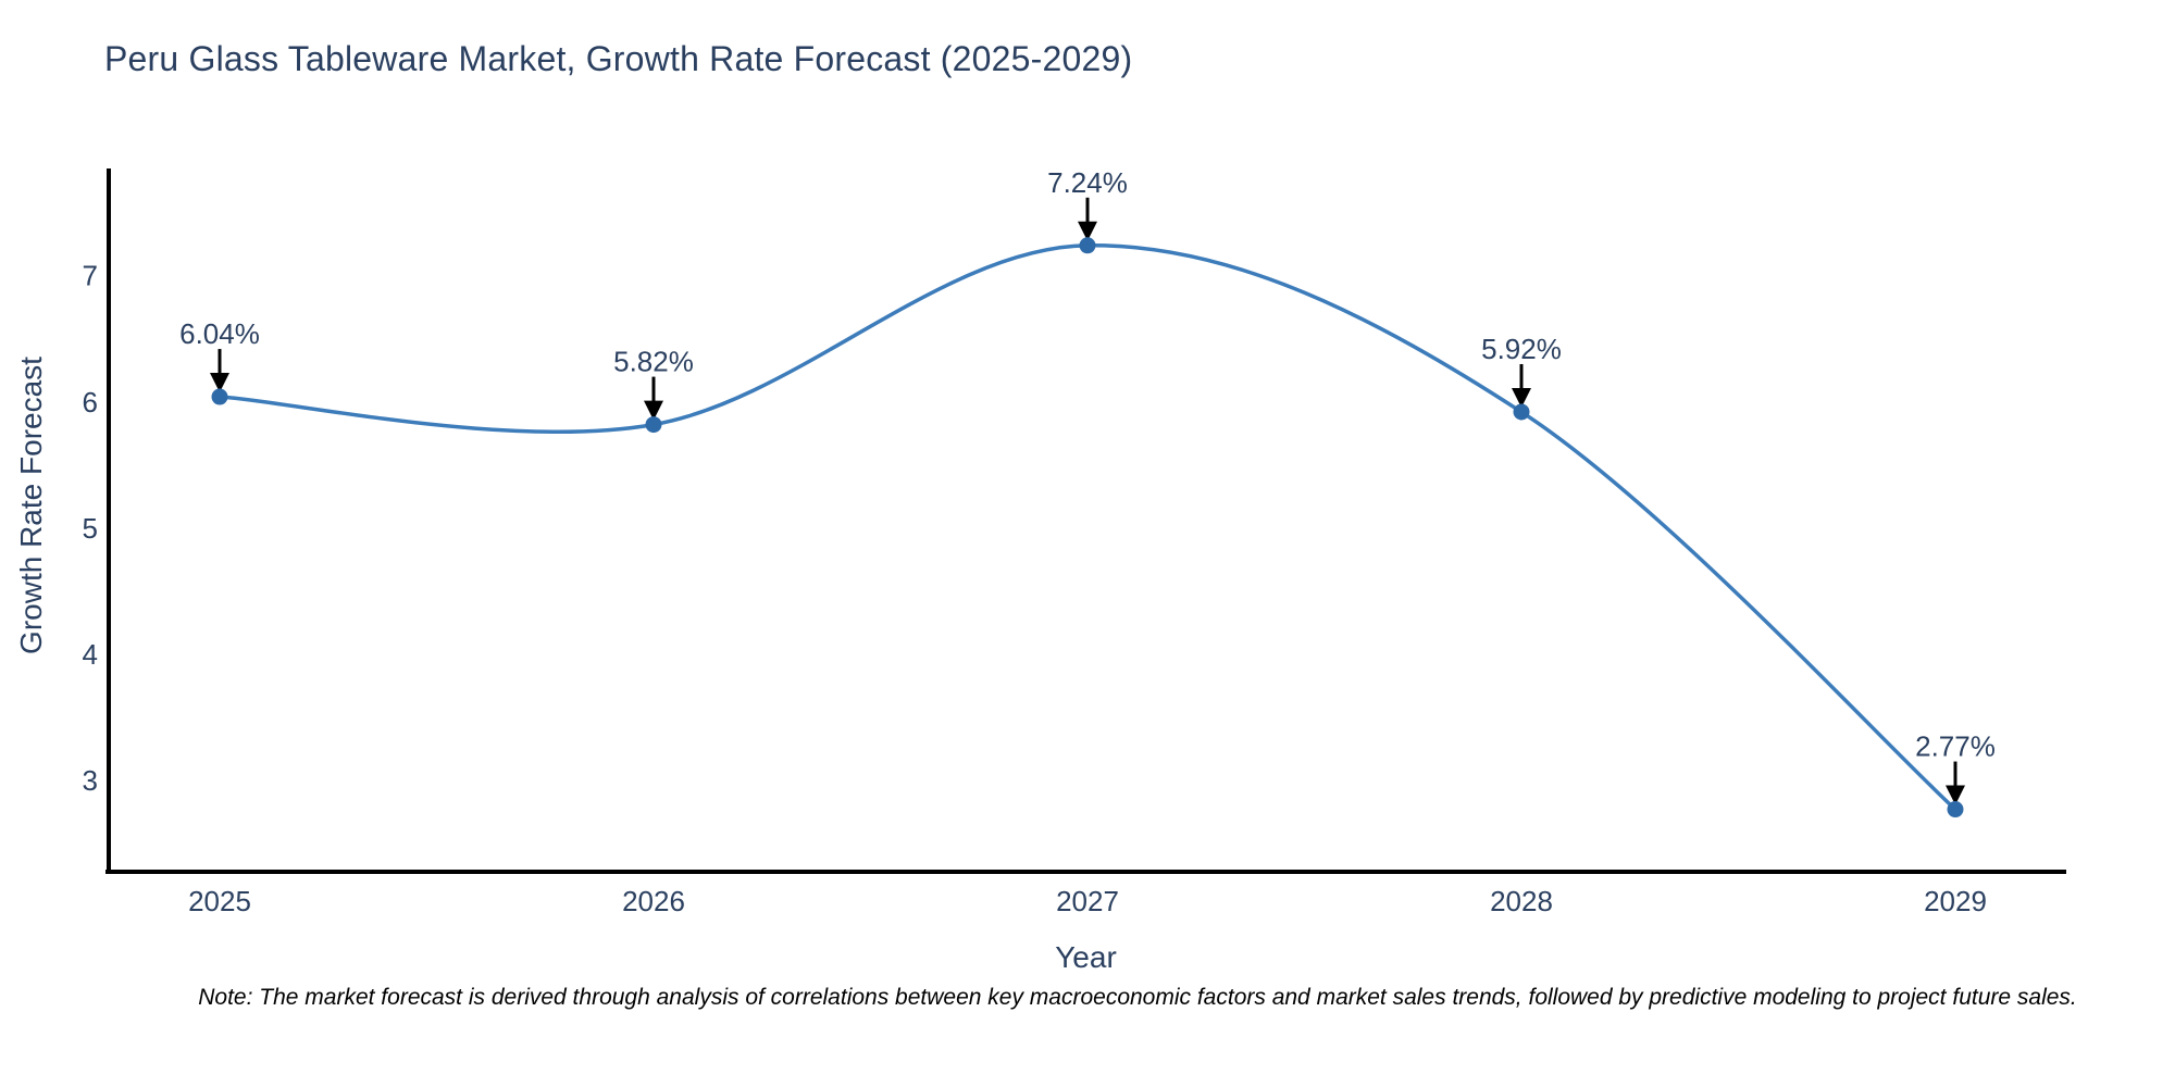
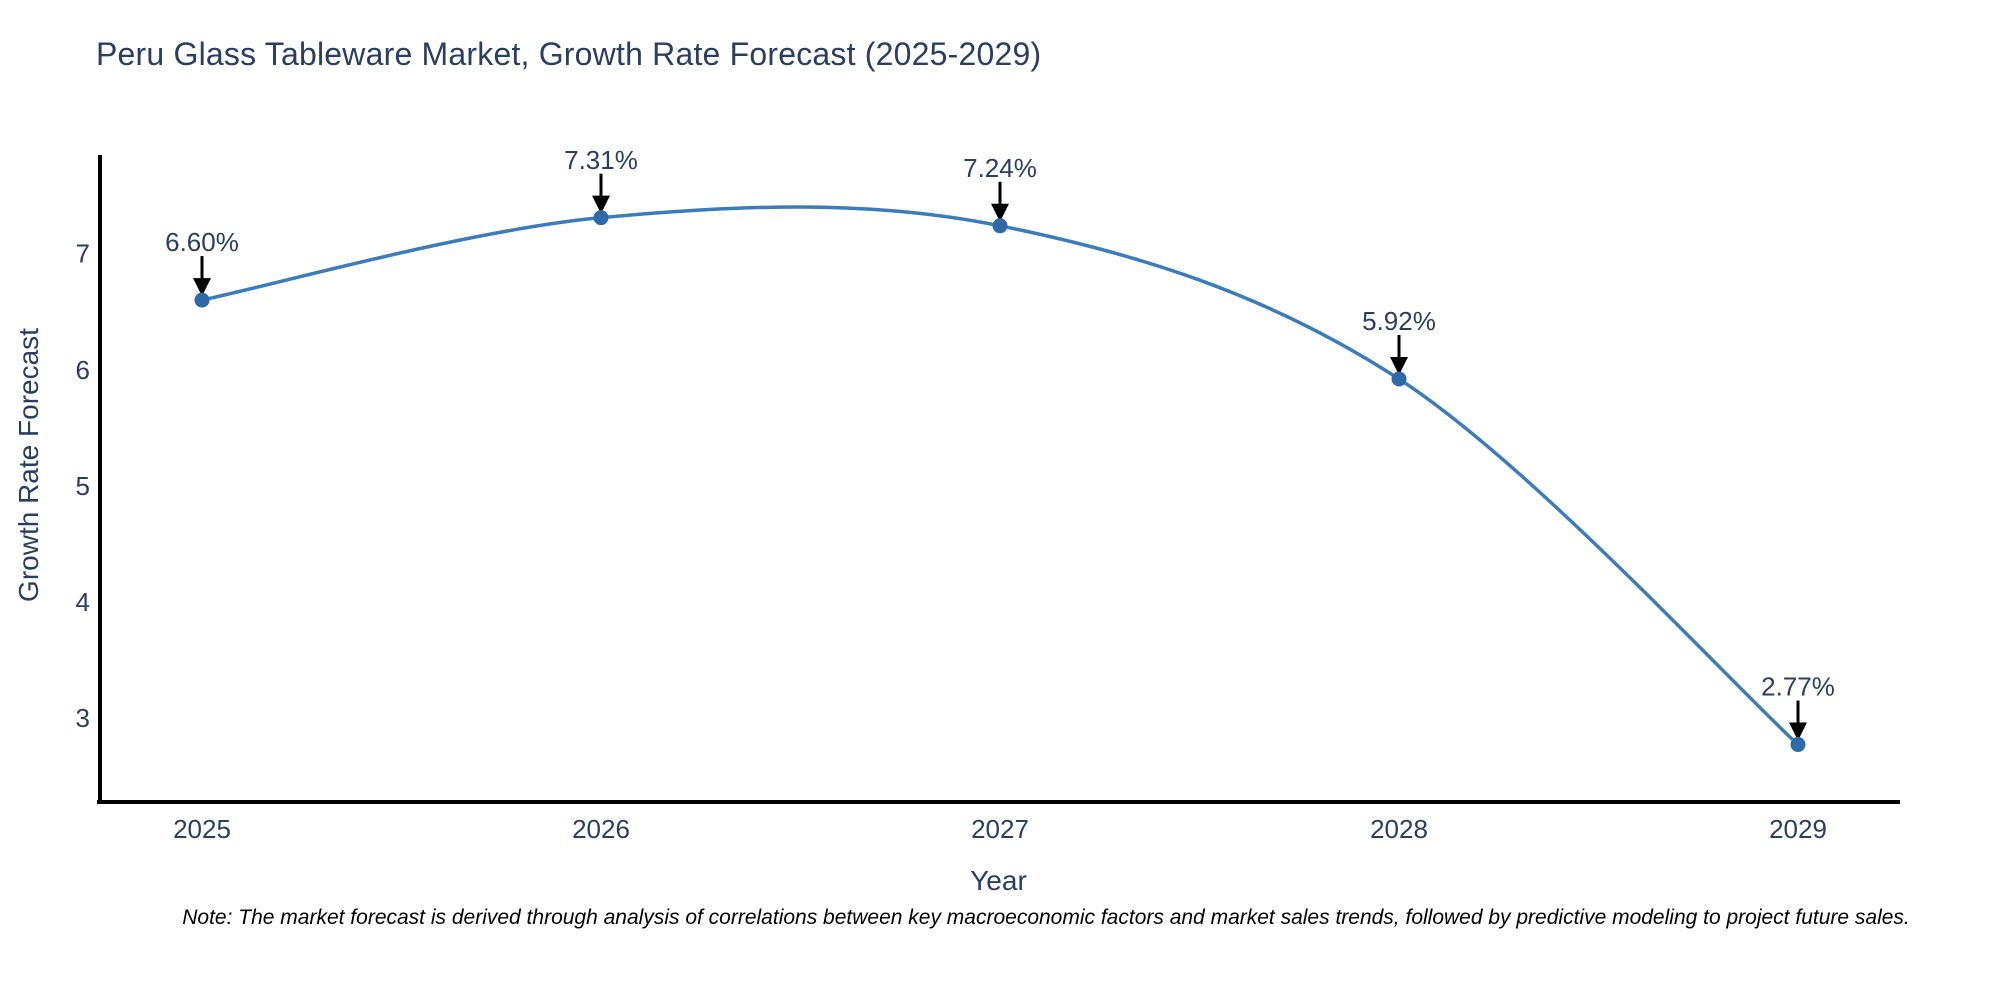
2025: 6.04% -> 6.60%
2026: 5.82% -> 7.31%
